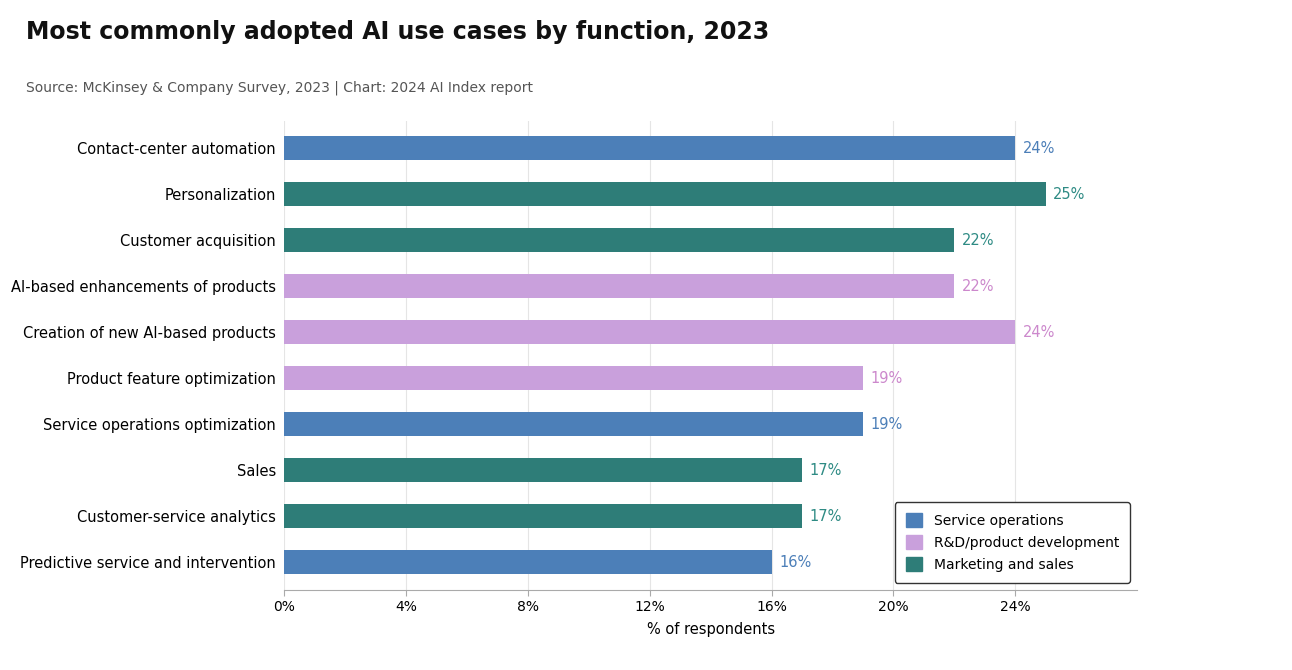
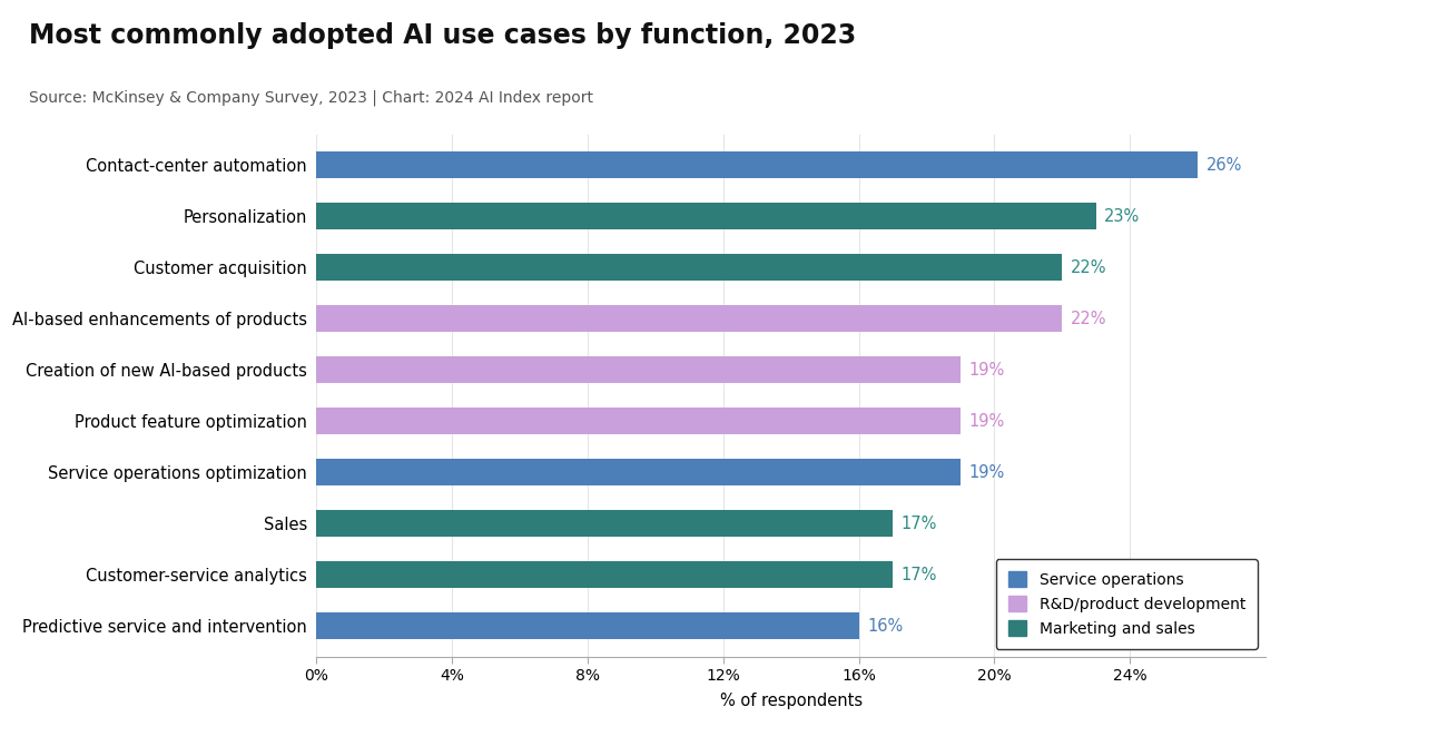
Contact-center automation: 24% -> 26%
Personalization: 25% -> 23%
Creation of new AI-based products: 24% -> 19%
